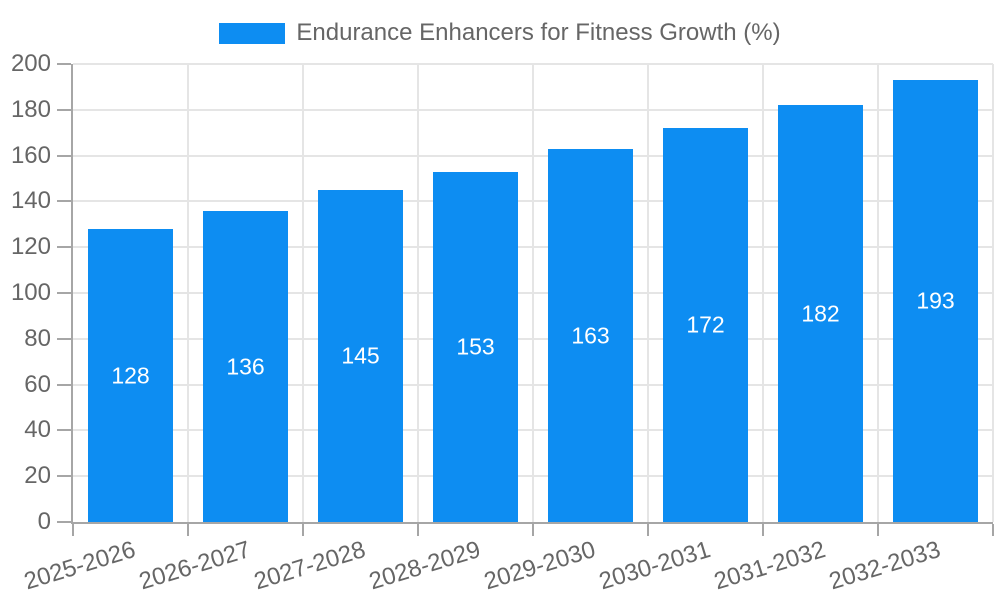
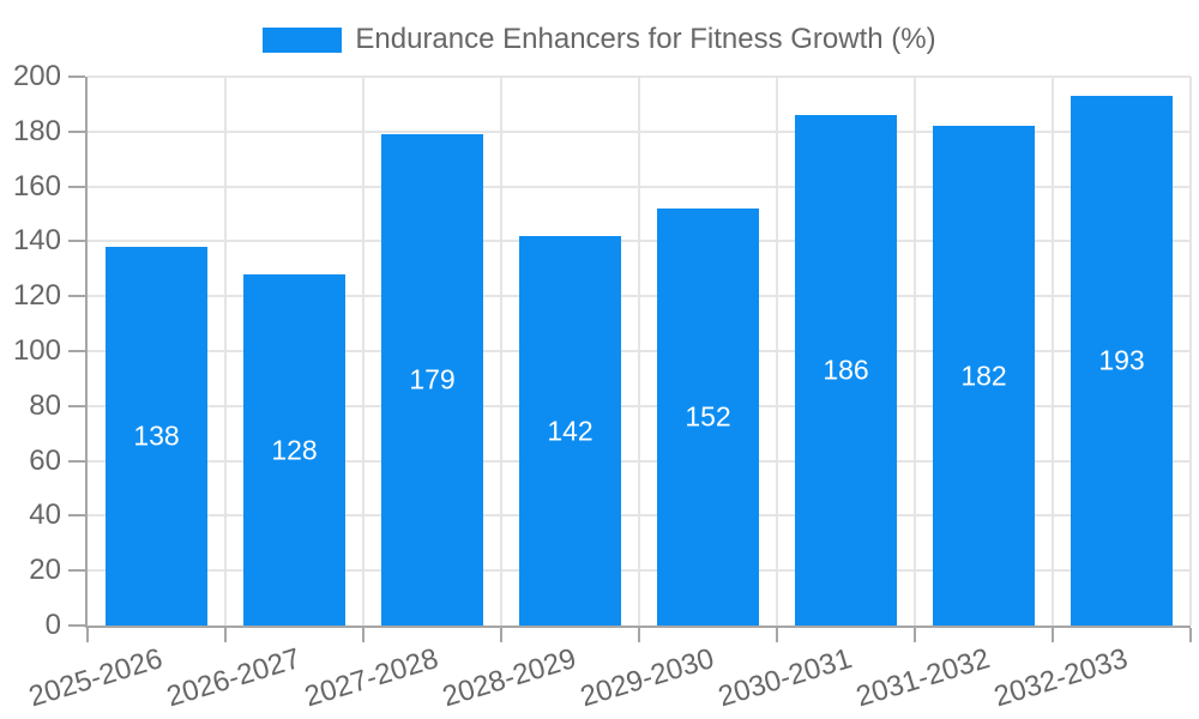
2025-2026: 128 -> 138
2026-2027: 136 -> 128
2027-2028: 145 -> 179
2028-2029: 153 -> 142
2029-2030: 163 -> 152
2030-2031: 172 -> 186
